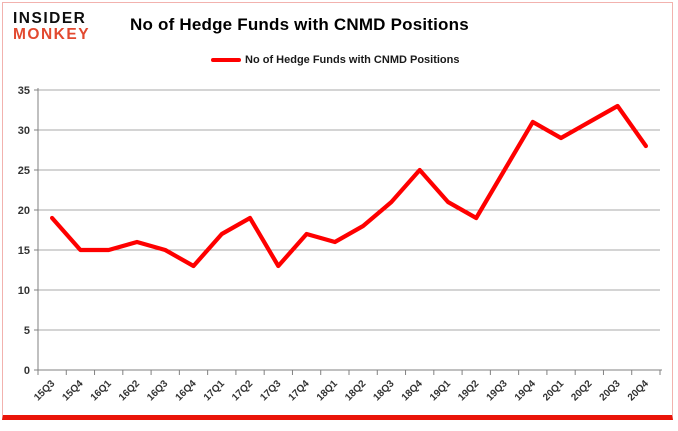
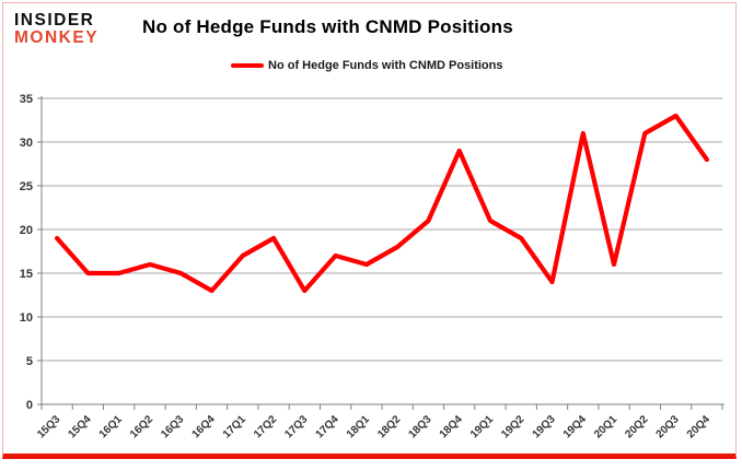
18Q4: 25 -> 29
19Q3: 25 -> 14
20Q1: 29 -> 16
